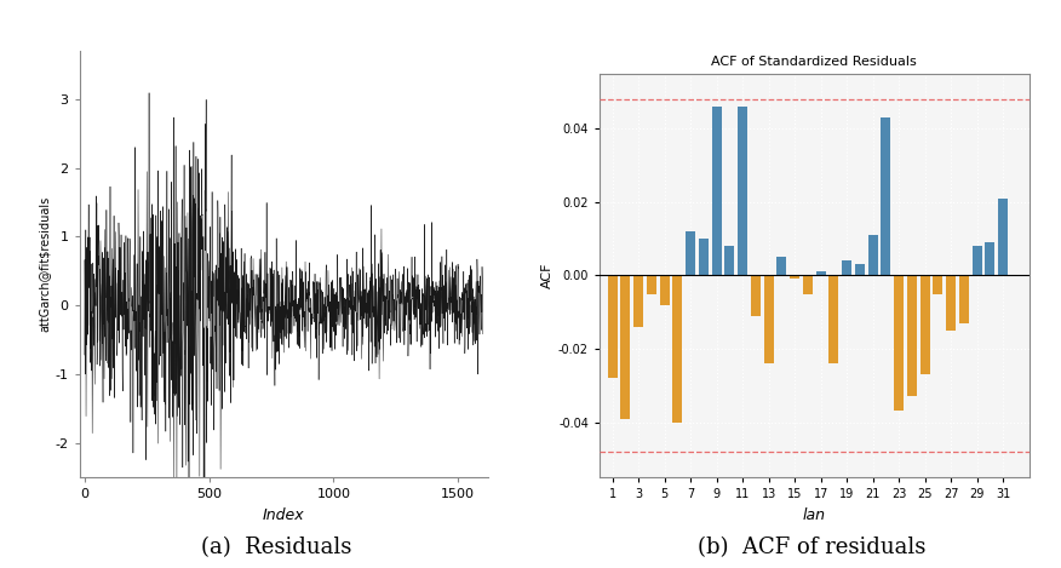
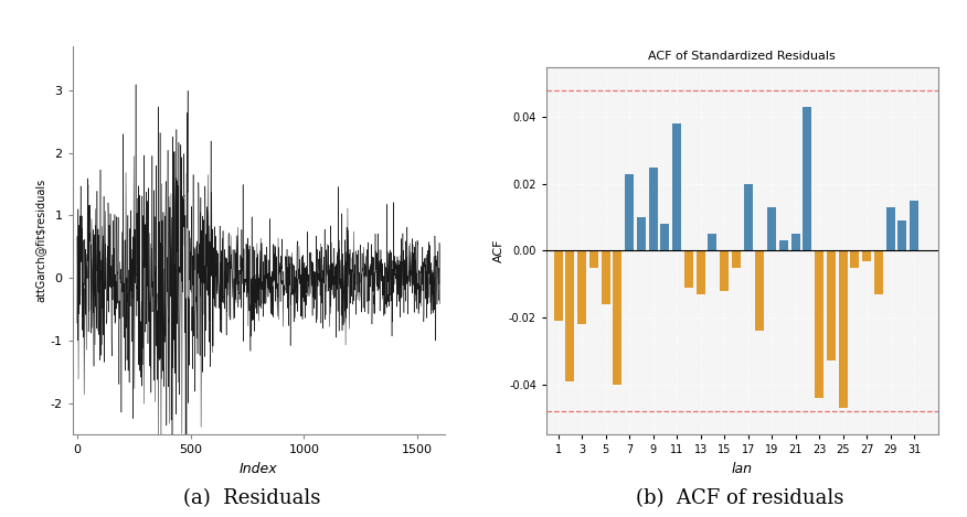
ACF of Standardized Residuals/1: -0.028 -> -0.021
ACF of Standardized Residuals/3: -0.014 -> -0.022
ACF of Standardized Residuals/5: -0.008 -> -0.016
ACF of Standardized Residuals/7: 0.012 -> 0.023
ACF of Standardized Residuals/9: 0.046 -> 0.025
ACF of Standardized Residuals/11: 0.046 -> 0.038
ACF of Standardized Residuals/13: -0.024 -> -0.013
ACF of Standardized Residuals/15: -0.001 -> -0.012
ACF of Standardized Residuals/17: 0.001 -> 0.020
ACF of Standardized Residuals/19: 0.004 -> 0.013
ACF of Standardized Residuals/21: 0.011 -> 0.005
ACF of Standardized Residuals/23: -0.037 -> -0.044
ACF of Standardized Residuals/25: -0.027 -> -0.047
ACF of Standardized Residuals/27: -0.015 -> -0.003
ACF of Standardized Residuals/29: 0.008 -> 0.013
ACF of Standardized Residuals/31: 0.021 -> 0.015
